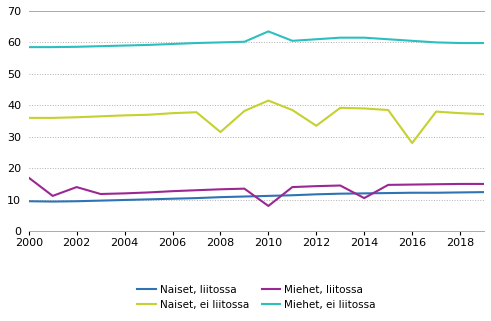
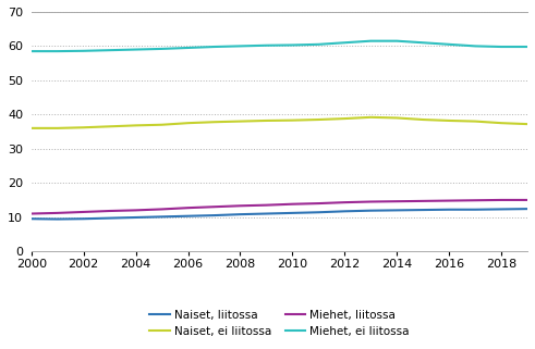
Miehet, liitossa/2000: 17.0 -> 11.0
Miehet, liitossa/2002: 14.0 -> 11.5
Naiset, ei liitossa/2008: 31.5 -> 38.0
Naiset, ei liitossa/2010: 41.5 -> 38.3
Miehet, liitossa/2010: 8.0 -> 13.8
Miehet, ei liitossa/2010: 63.5 -> 60.3
Naiset, ei liitossa/2012: 33.5 -> 38.8
Miehet, liitossa/2014: 10.5 -> 14.6
Naiset, ei liitossa/2016: 28.0 -> 38.2
